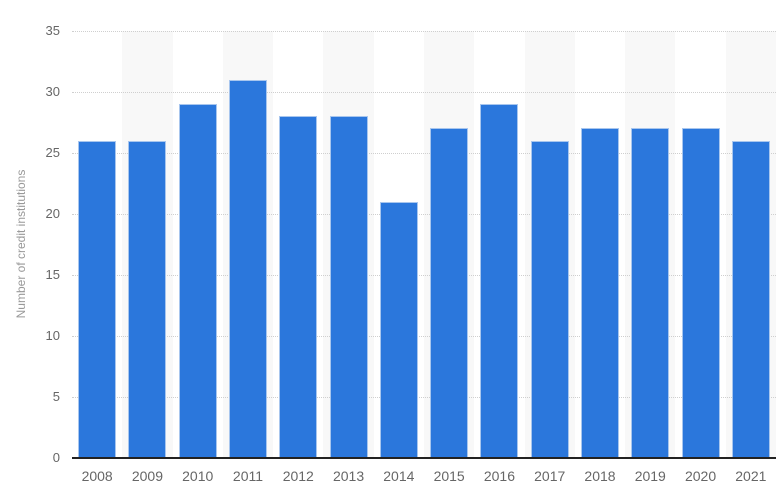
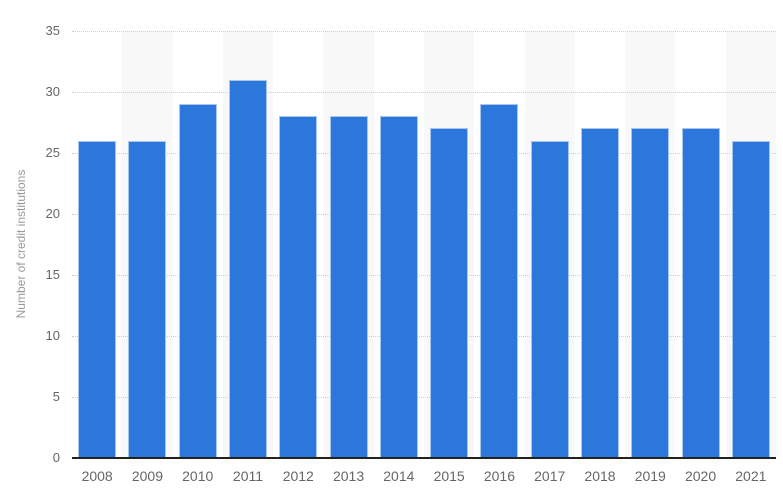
2014: 21 -> 28
